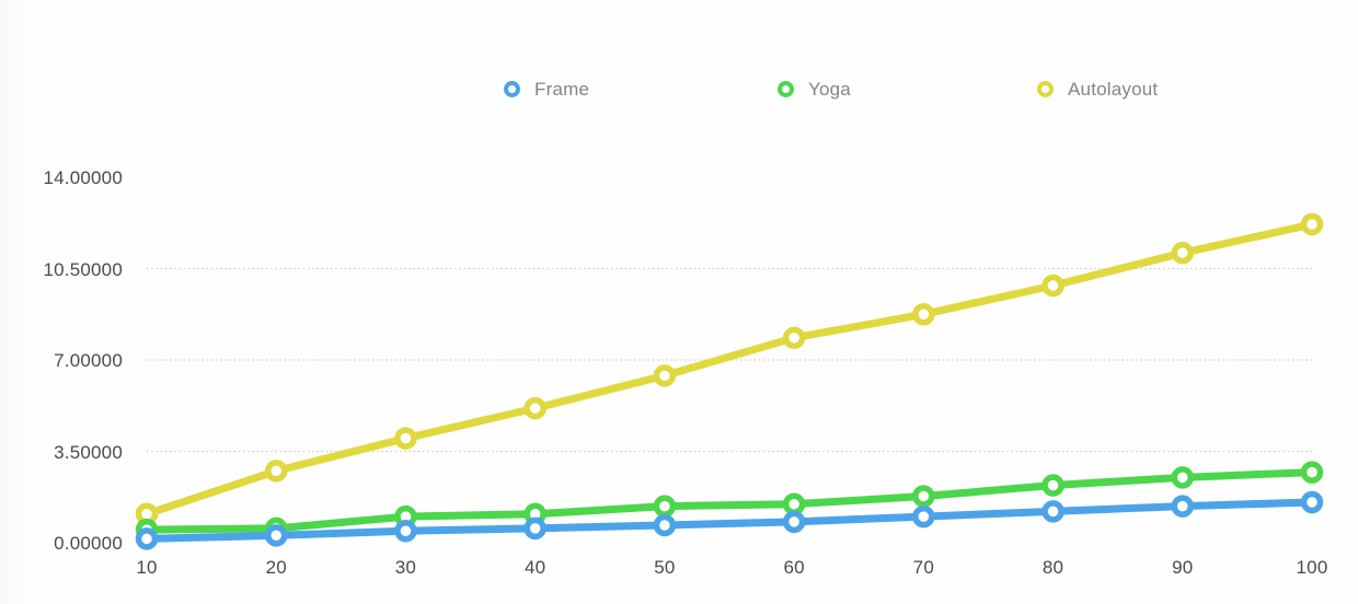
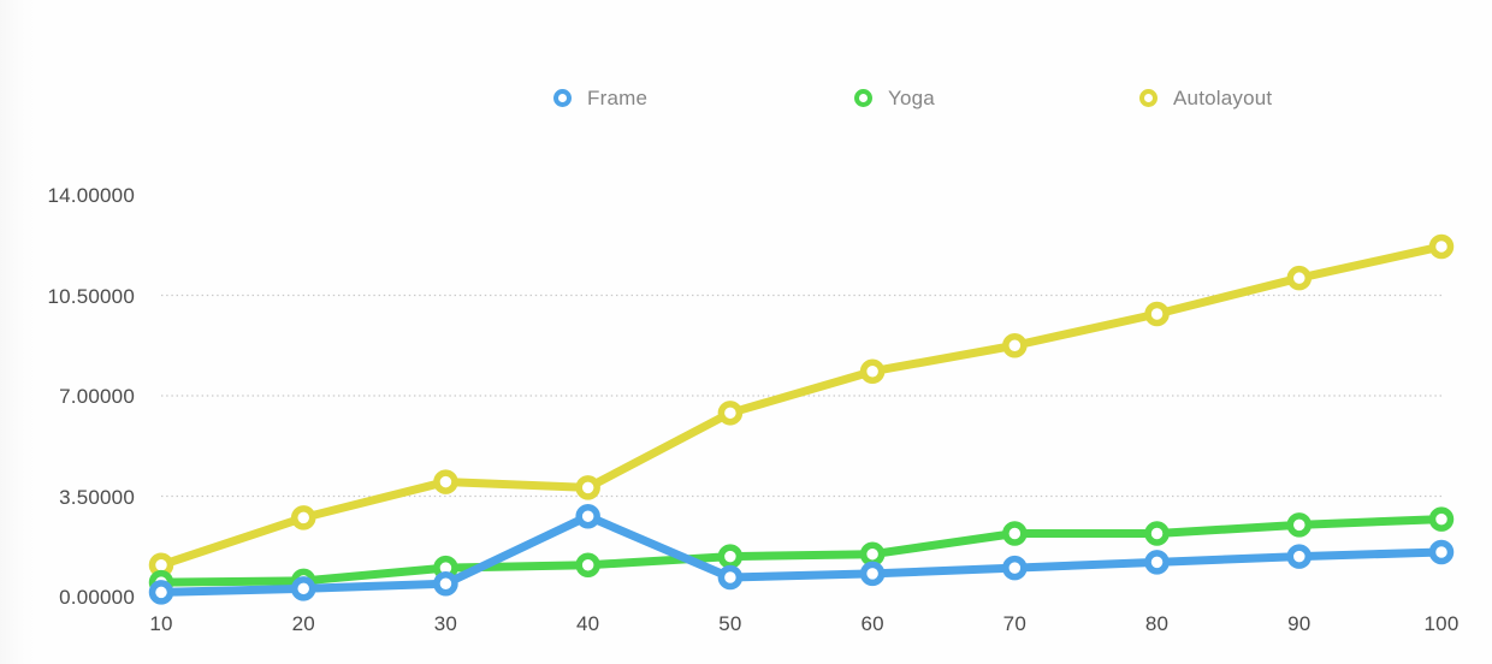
Frame/40: 0.6 -> 2.8
Autolayout/40: 5.2 -> 3.8
Yoga/70: 1.8 -> 2.2
